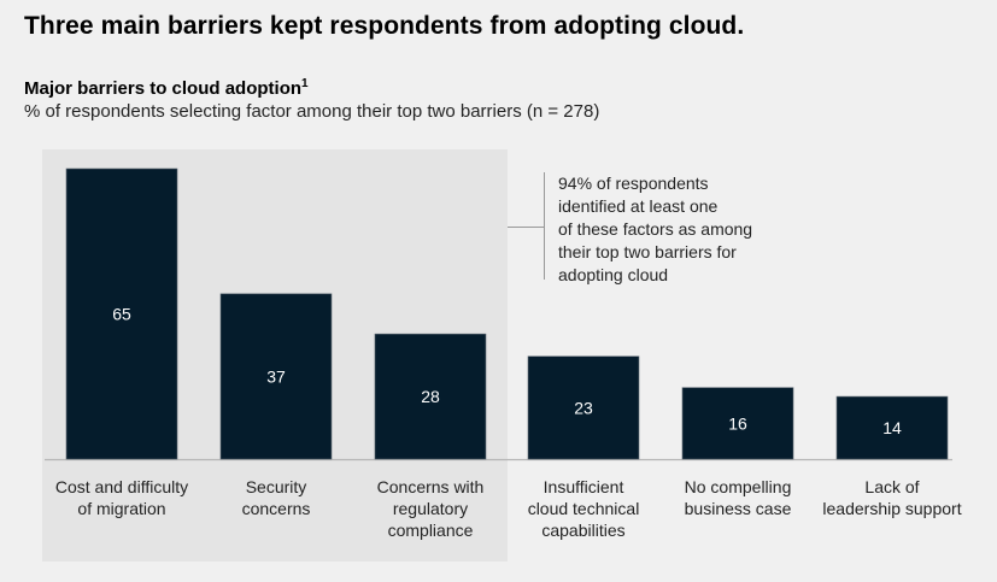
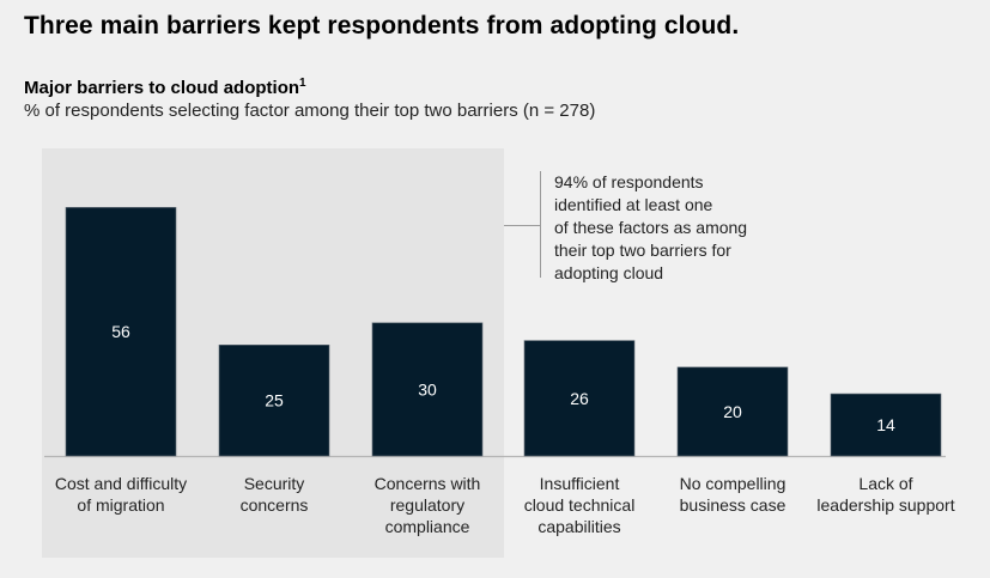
Cost and difficulty of migration: 65 -> 56
Security concerns: 37 -> 25
Concerns with regulatory compliance: 28 -> 30
Insufficient cloud technical capabilities: 23 -> 26
No compelling business case: 16 -> 20
